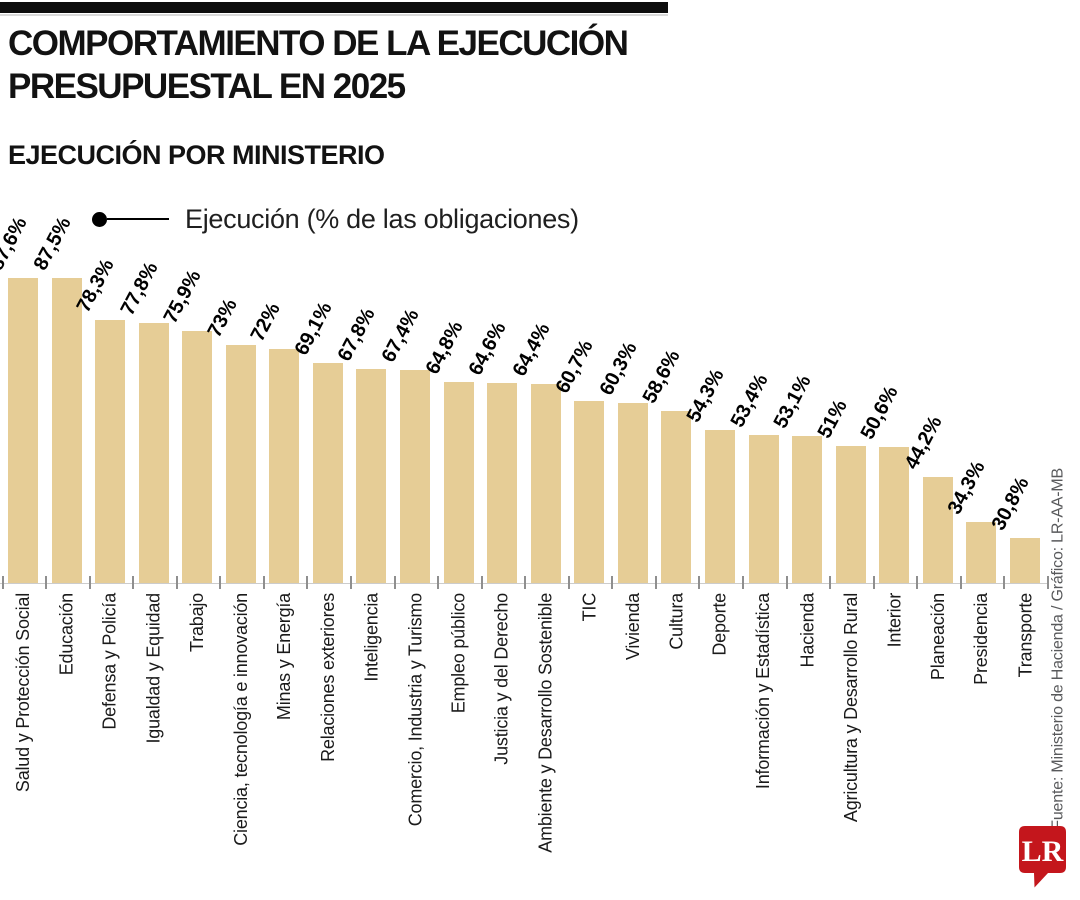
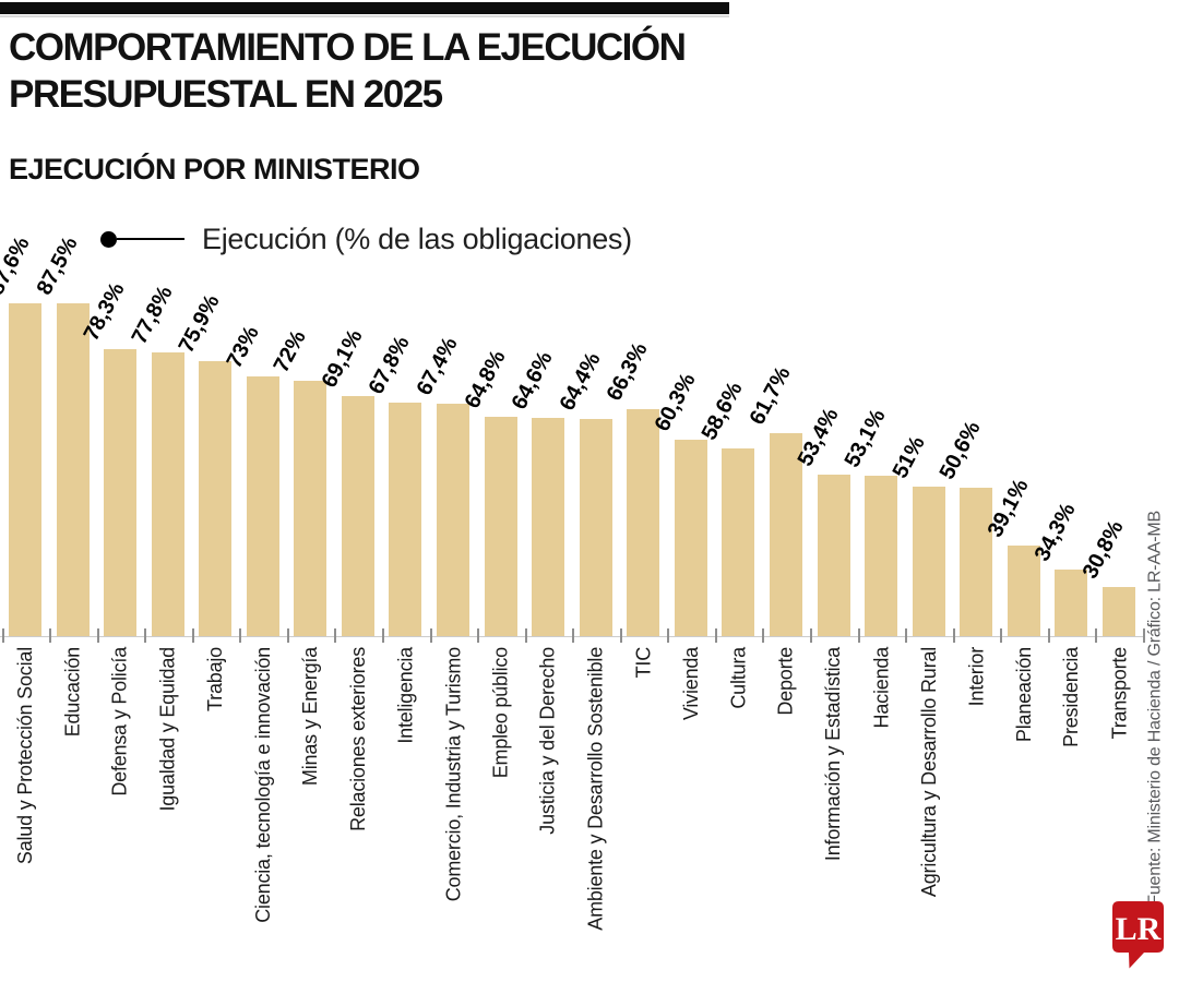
TIC: 60,7% -> 66,3%
Deporte: 54,3% -> 61,7%
Planeación: 44,2% -> 39,1%
